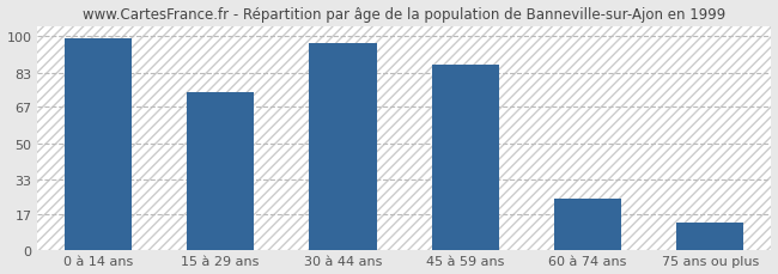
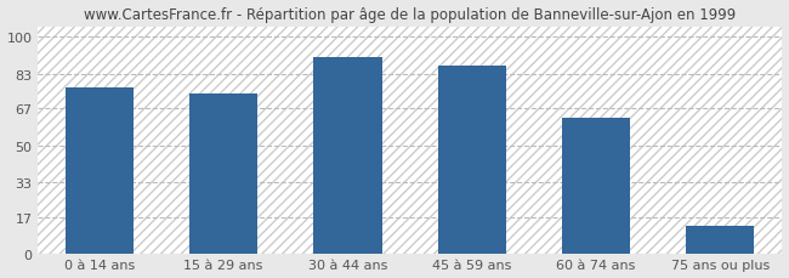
0 à 14 ans: 99 -> 77
30 à 44 ans: 97 -> 91
60 à 74 ans: 24 -> 63
